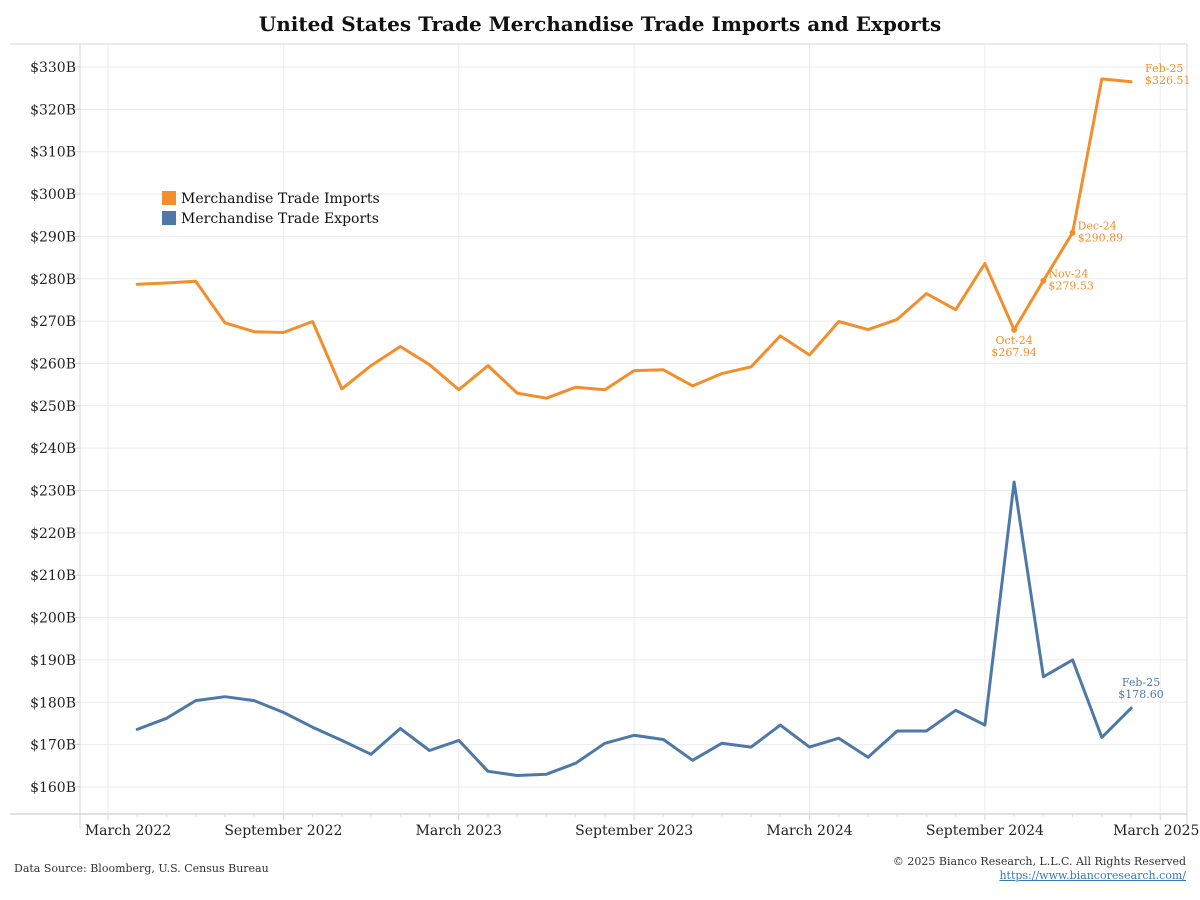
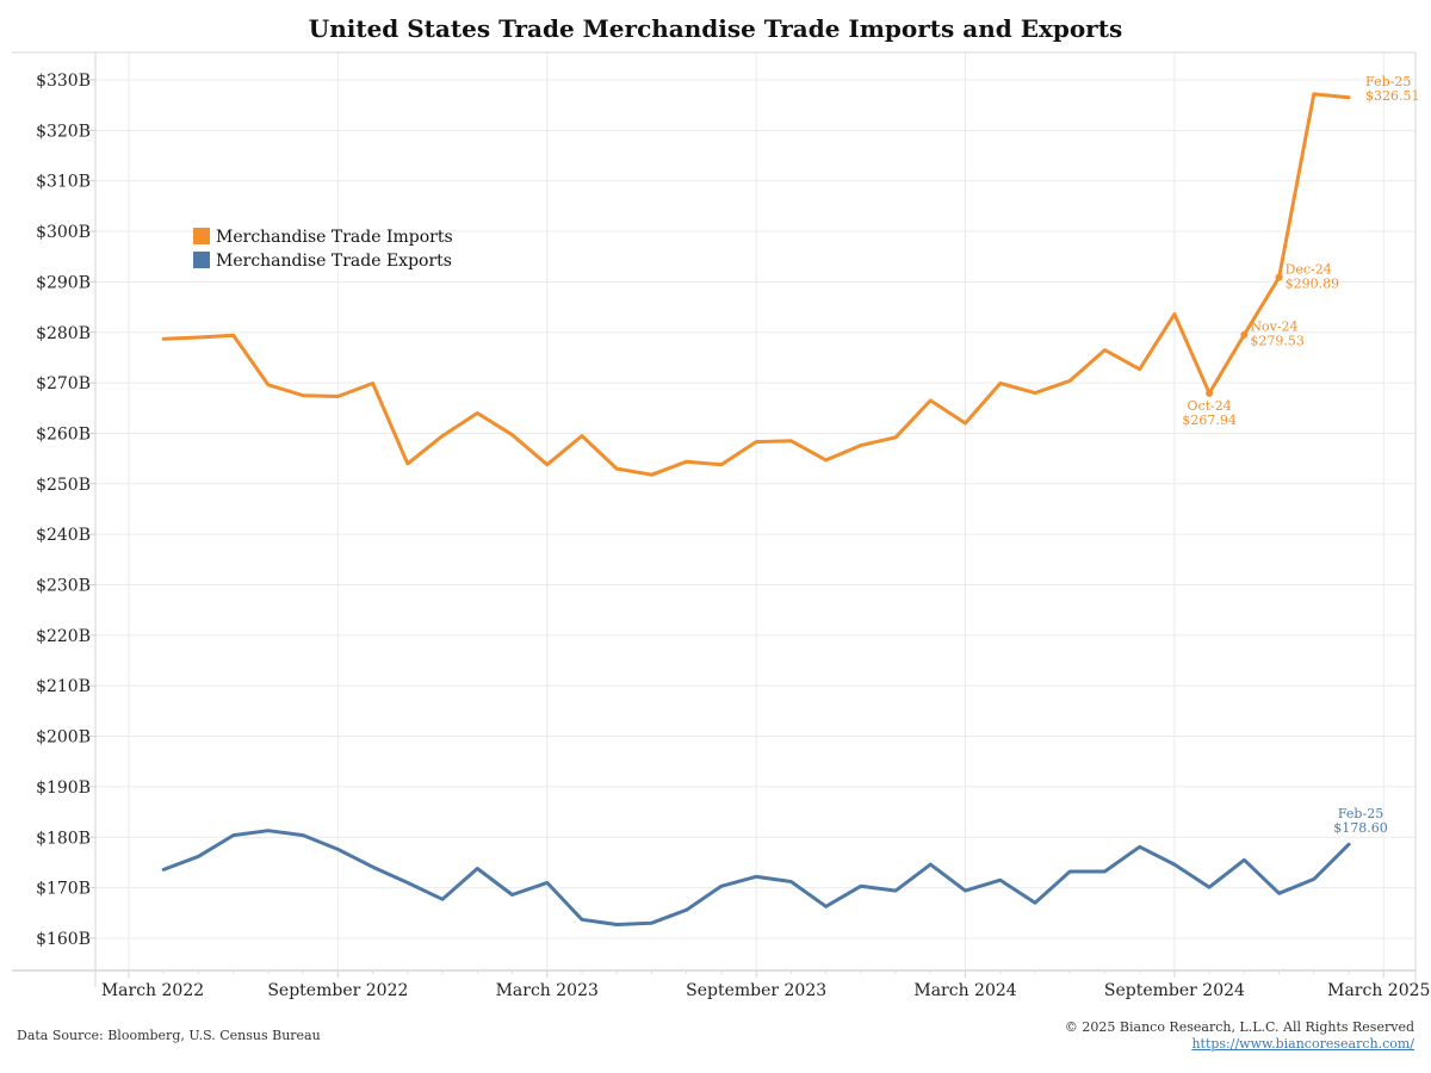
Merchandise Trade Exports/Oct-24: $232B -> $170B
Merchandise Trade Exports/Nov-24: $186B -> $176B
Merchandise Trade Exports/Dec-24: $190B -> $169B
